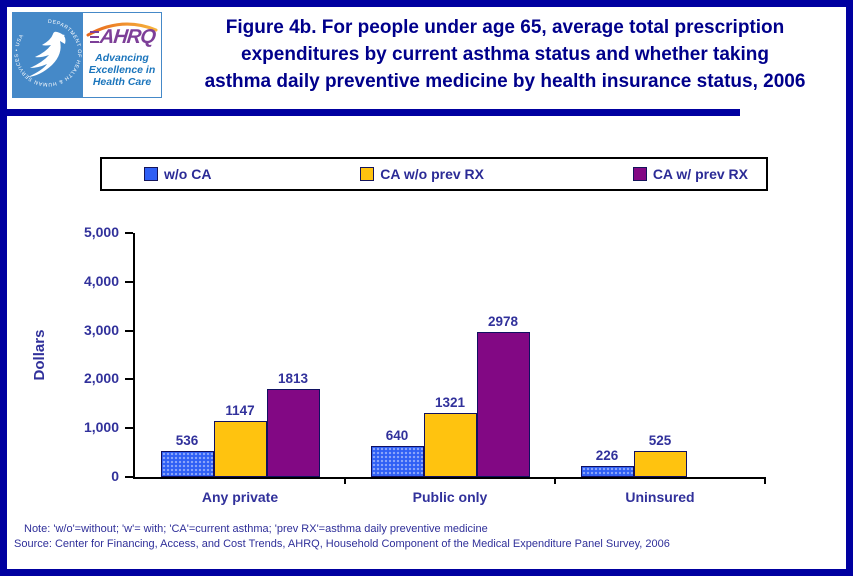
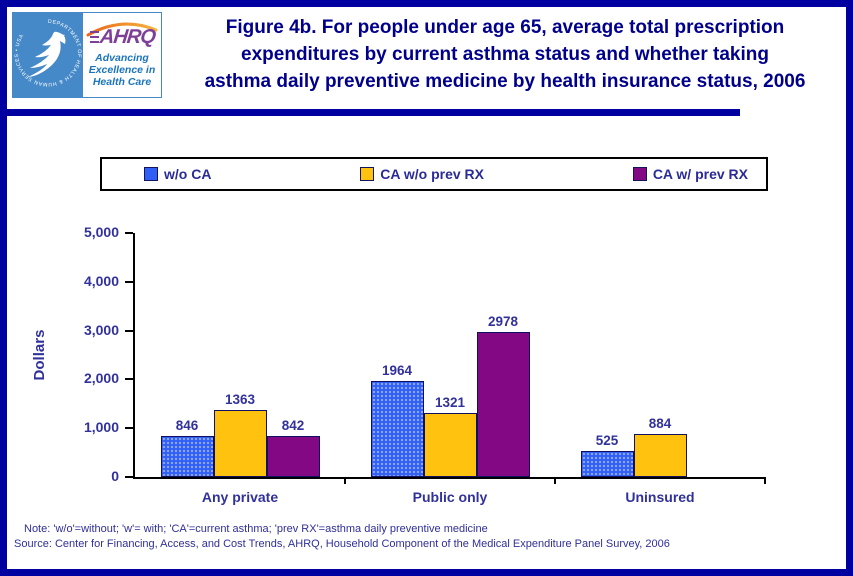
w/o CA/Any private: 536 -> 846
CA w/o prev RX/Any private: 1147 -> 1363
CA w/ prev RX/Any private: 1813 -> 842
w/o CA/Public only: 640 -> 1964
w/o CA/Uninsured: 226 -> 525
CA w/o prev RX/Uninsured: 525 -> 884
